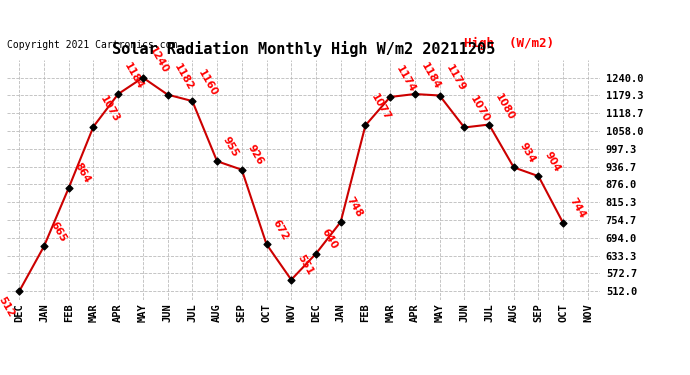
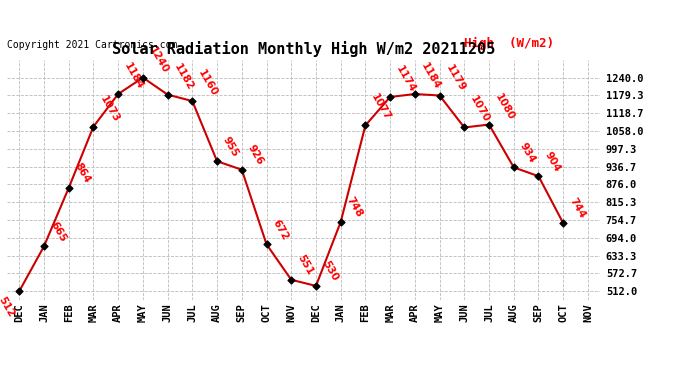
DEC: 640 -> 530
